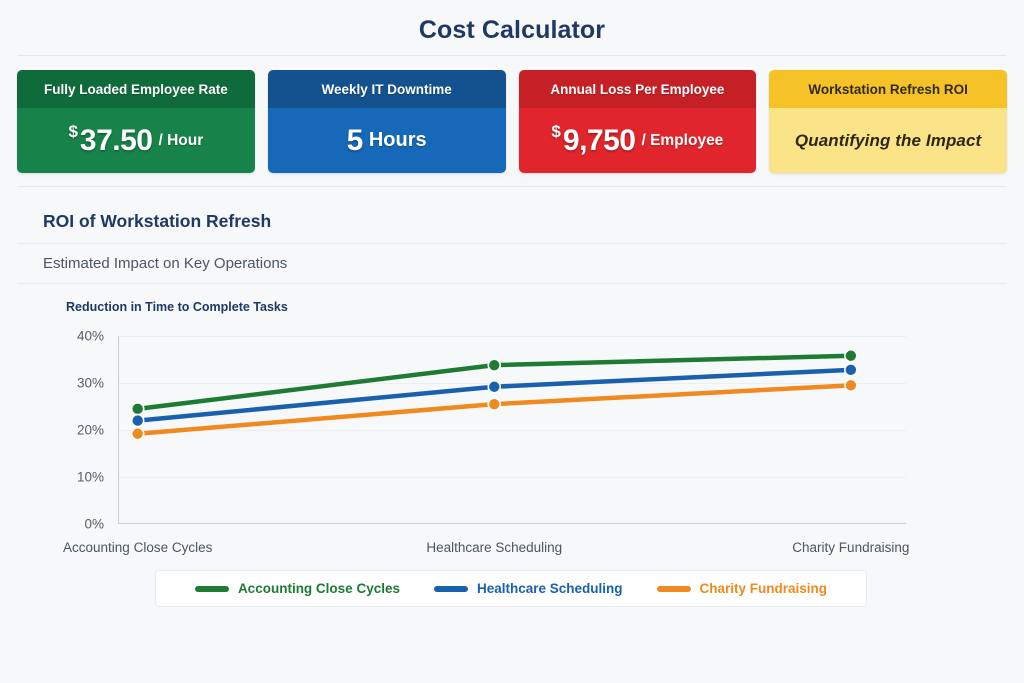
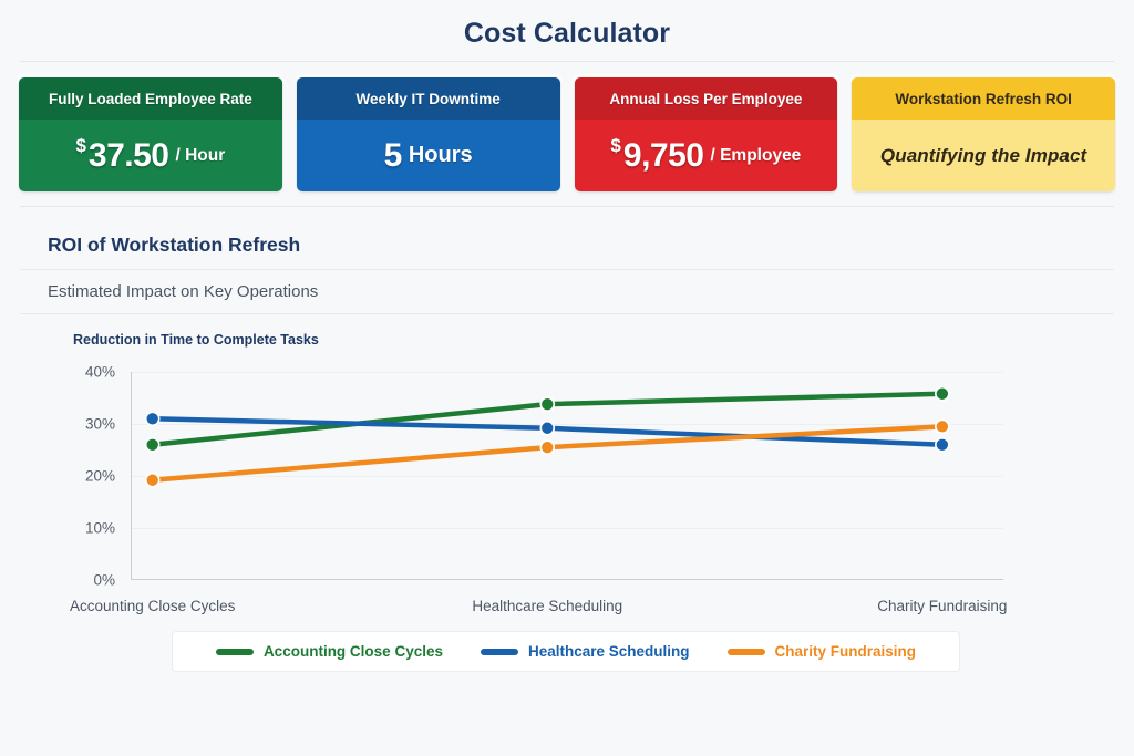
Accounting Close Cycles/Accounting Close Cycles: 24% -> 26%
Healthcare Scheduling/Accounting Close Cycles: 22% -> 31%
Healthcare Scheduling/Charity Fundraising: 33% -> 26%
